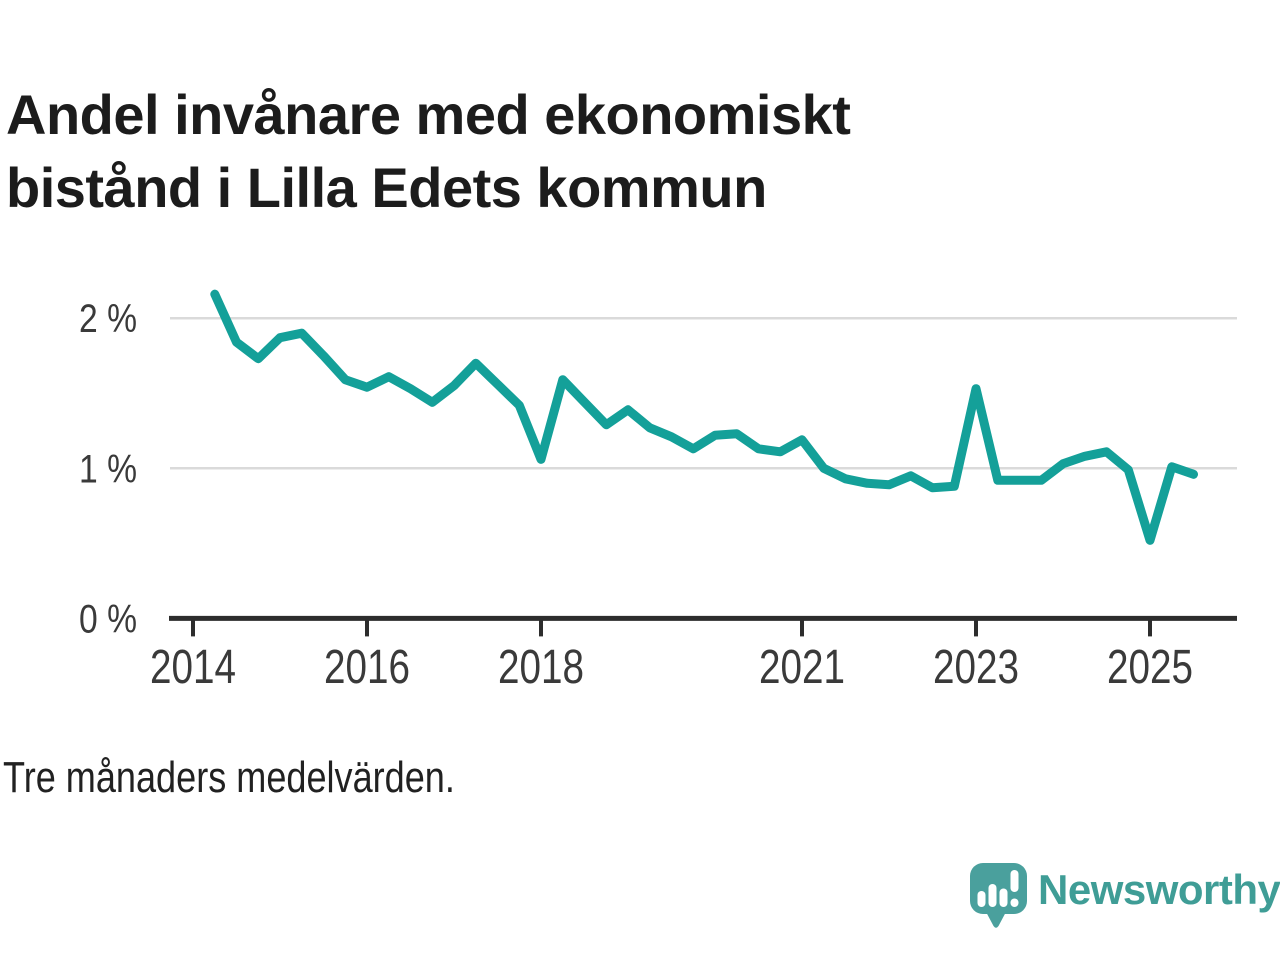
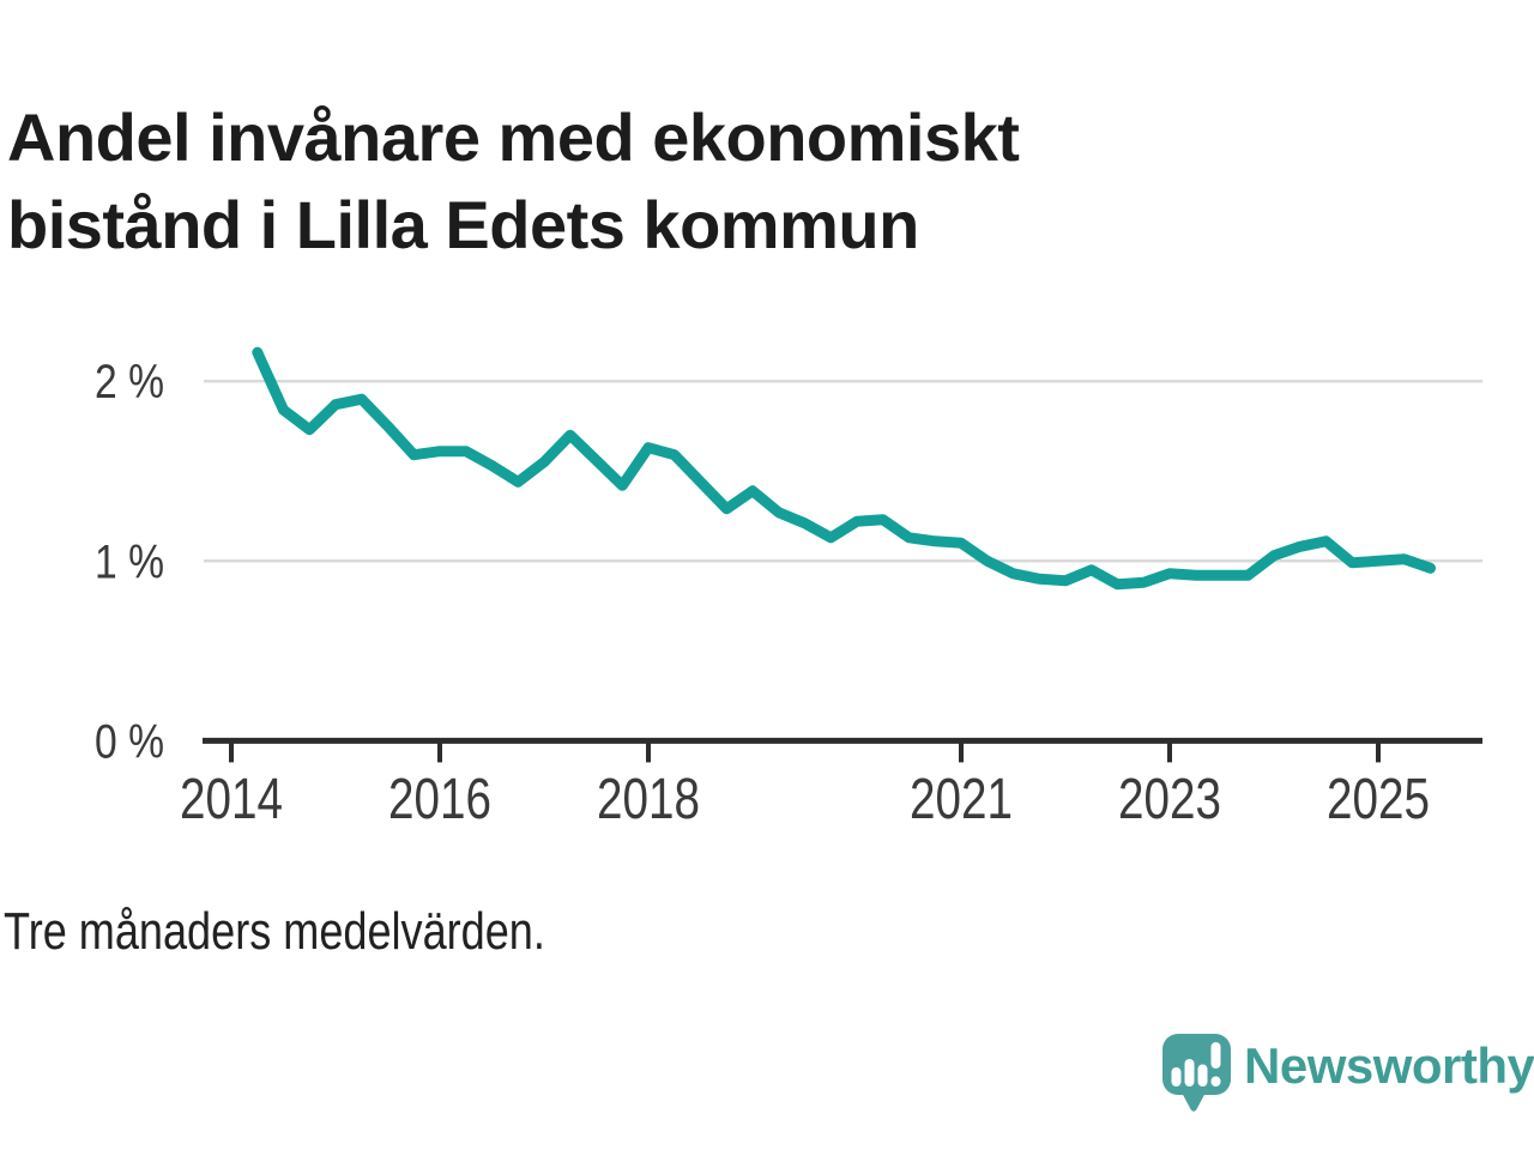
2016: 1.54% -> 1.61%
2018: 1.06% -> 1.63%
2021: 1.19% -> 1.10%
2023: 1.53% -> 0.93%
2025: 0.52% -> 1.00%
